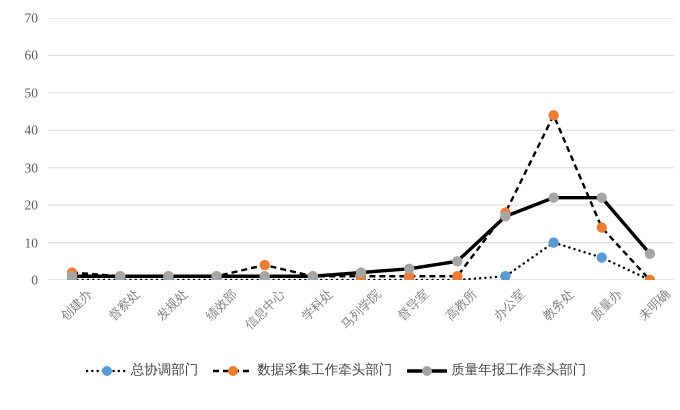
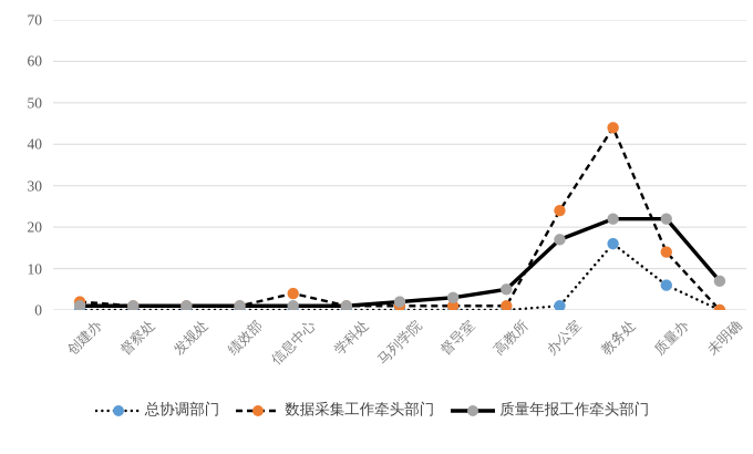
数据采集工作牵头部门/办公室: 18 -> 24
总协调部门/教务处: 10 -> 16
